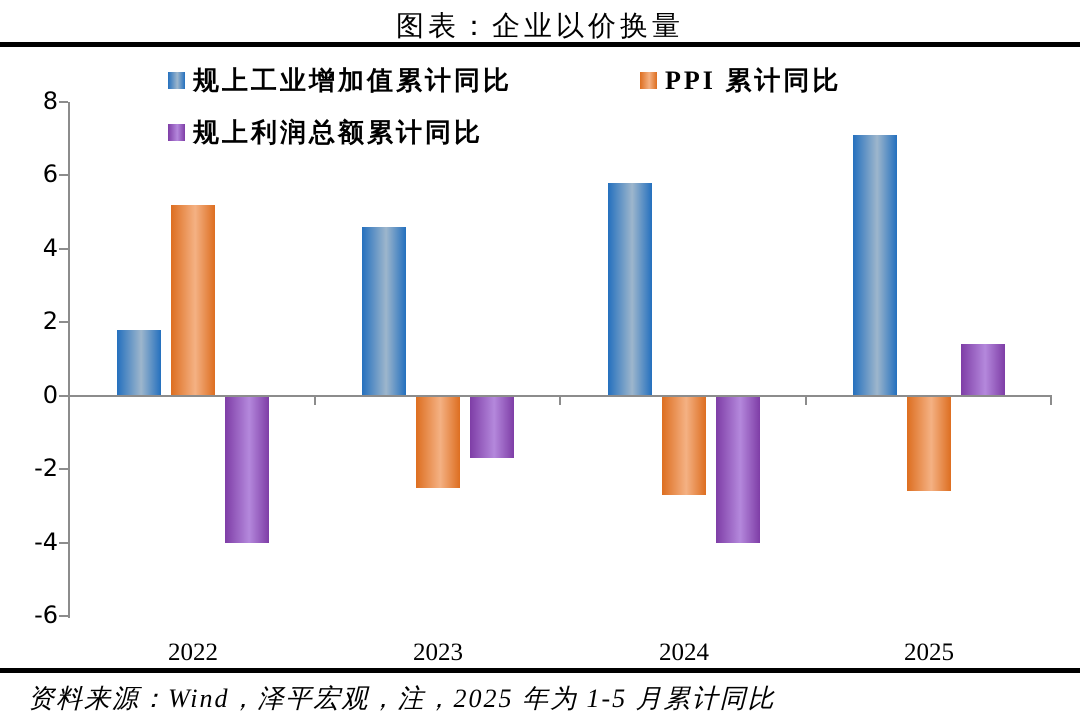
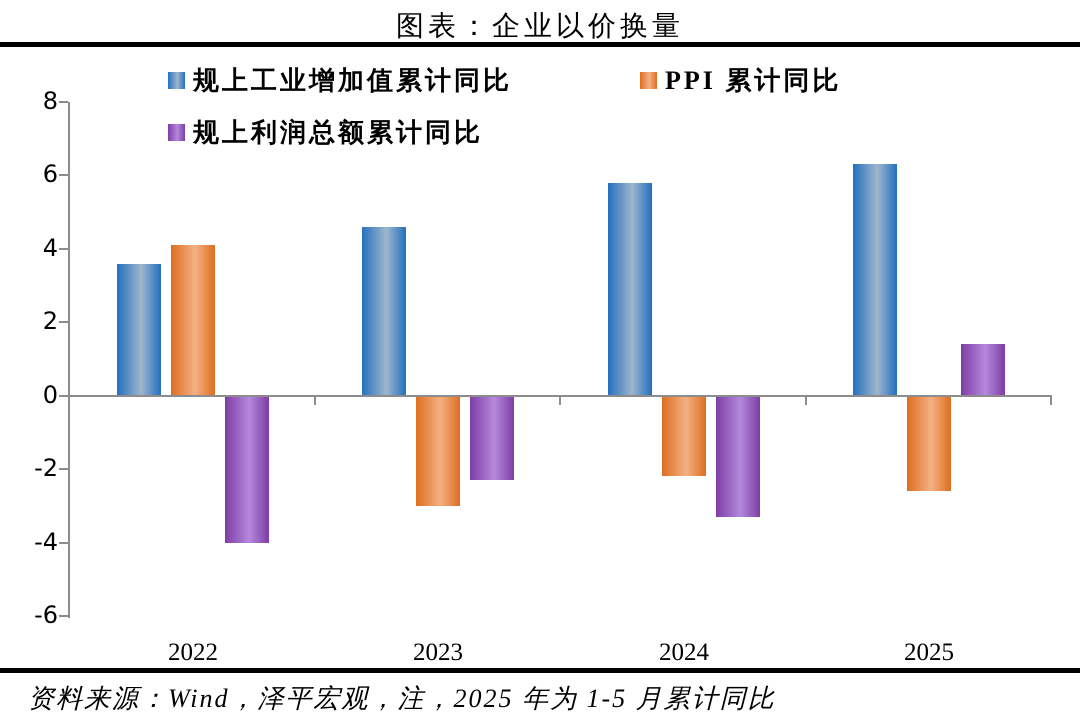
规上工业增加值累计同比/2022: 1.8 -> 3.6
PPI 累计同比/2022: 5.2 -> 4.1
PPI 累计同比/2023: -2.5 -> -3.0
规上利润总额累计同比/2023: -1.7 -> -2.3
PPI 累计同比/2024: -2.7 -> -2.2
规上利润总额累计同比/2024: -4.0 -> -3.3
规上工业增加值累计同比/2025: 7.1 -> 6.3
